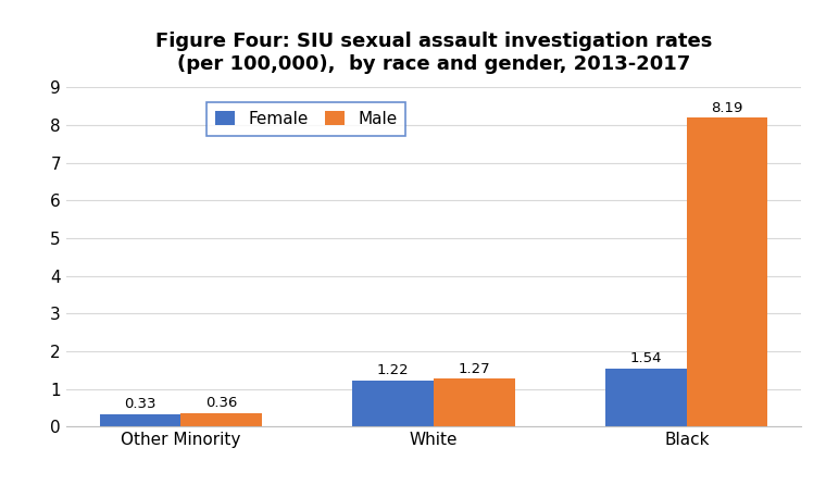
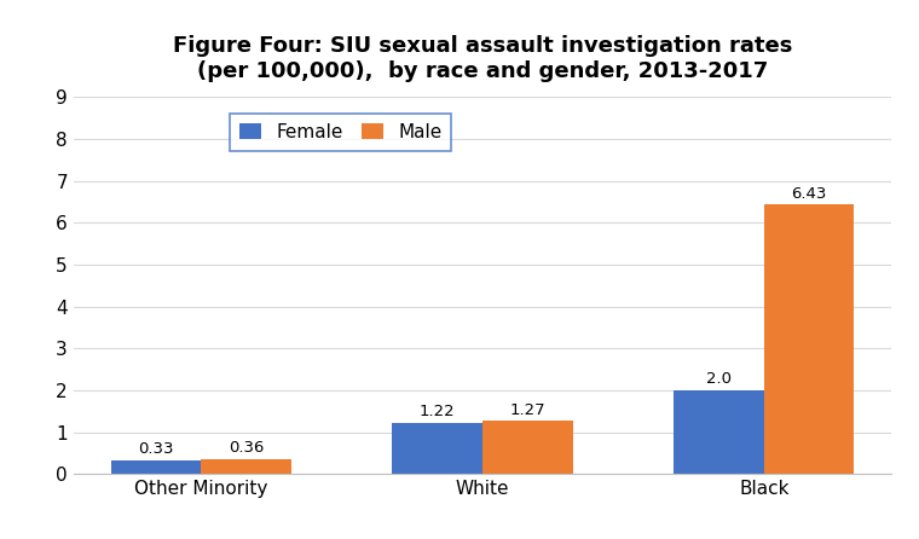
Female/Black: 1.54 -> 2.0
Male/Black: 8.19 -> 6.43
